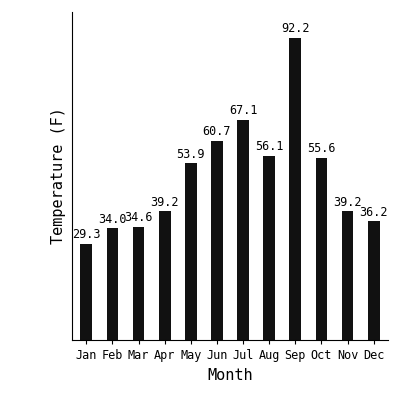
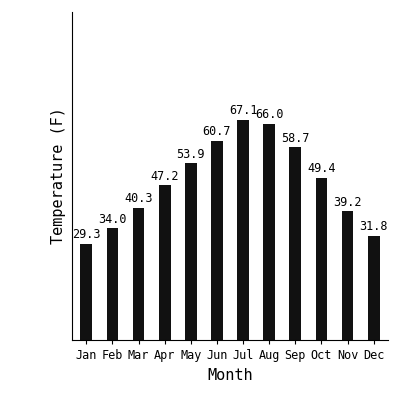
Mar: 34.6 -> 40.3
Apr: 39.2 -> 47.2
Aug: 56.1 -> 66.0
Sep: 92.2 -> 58.7
Oct: 55.6 -> 49.4
Dec: 36.2 -> 31.8
